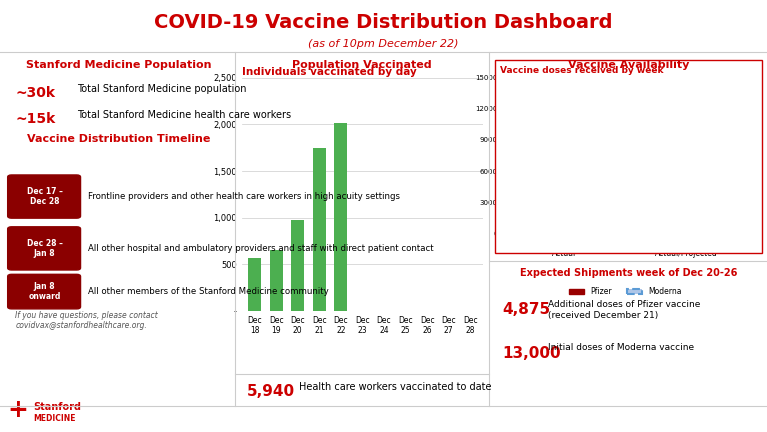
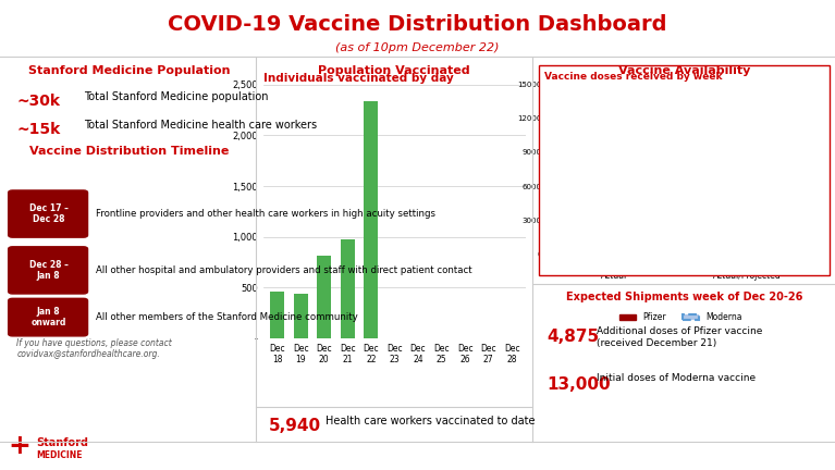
Dec 18: 570 -> 460
Dec 19: 650 -> 440
Dec 20: 980 -> 820
Dec 21: 1,750 -> 980
Dec 22: 2,020 -> 2,340
